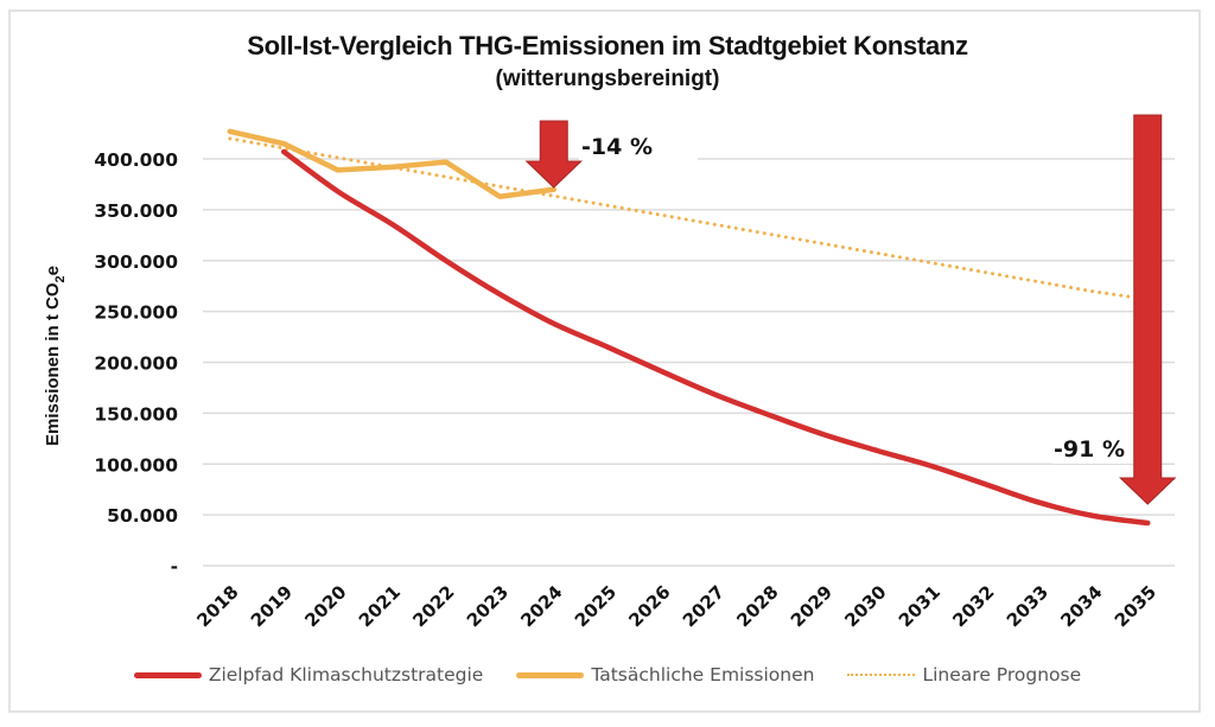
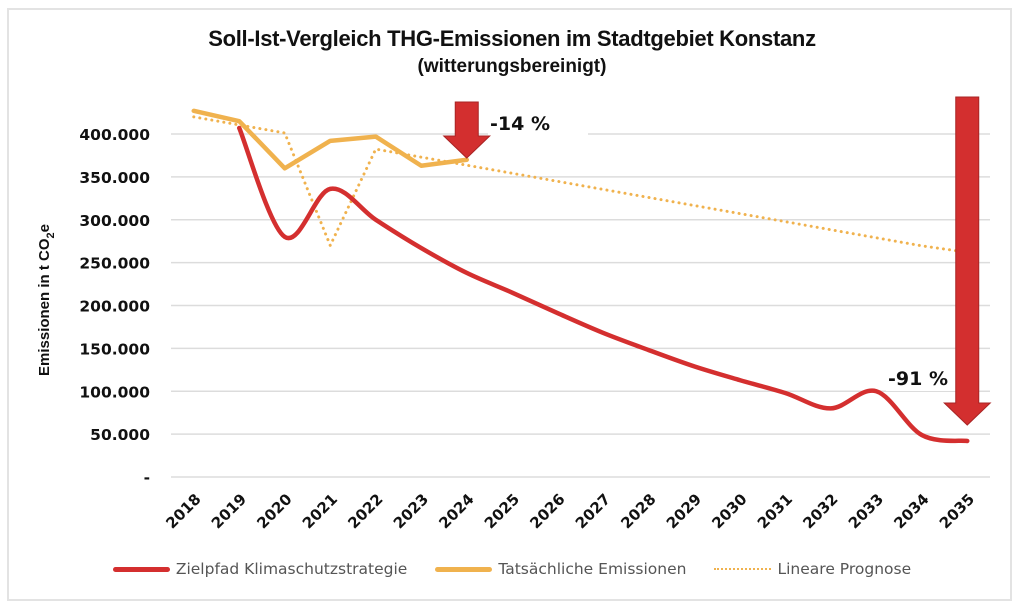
Zielpfad Klimaschutzstrategie/2020: 370000 -> 280000
Tatsächliche Emissionen/2020: 390000 -> 360000
Lineare Prognose/2021: 390000 -> 270000
Zielpfad Klimaschutzstrategie/2033: 60000 -> 100000
